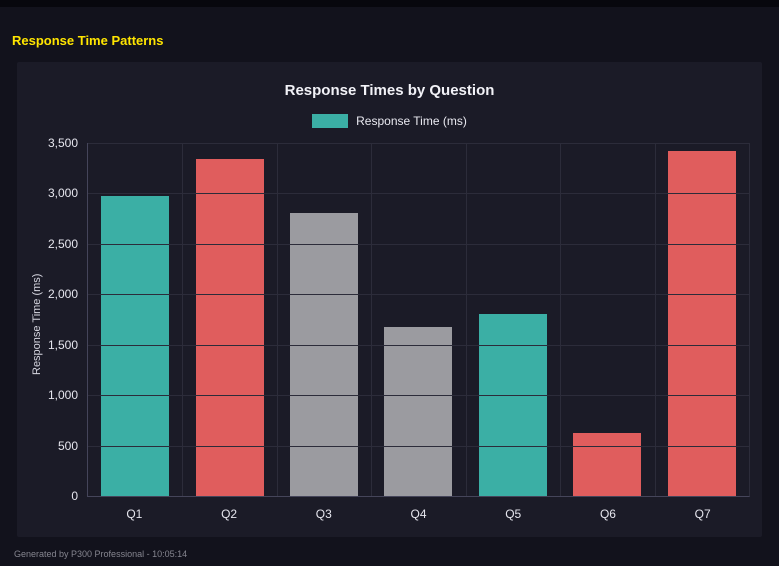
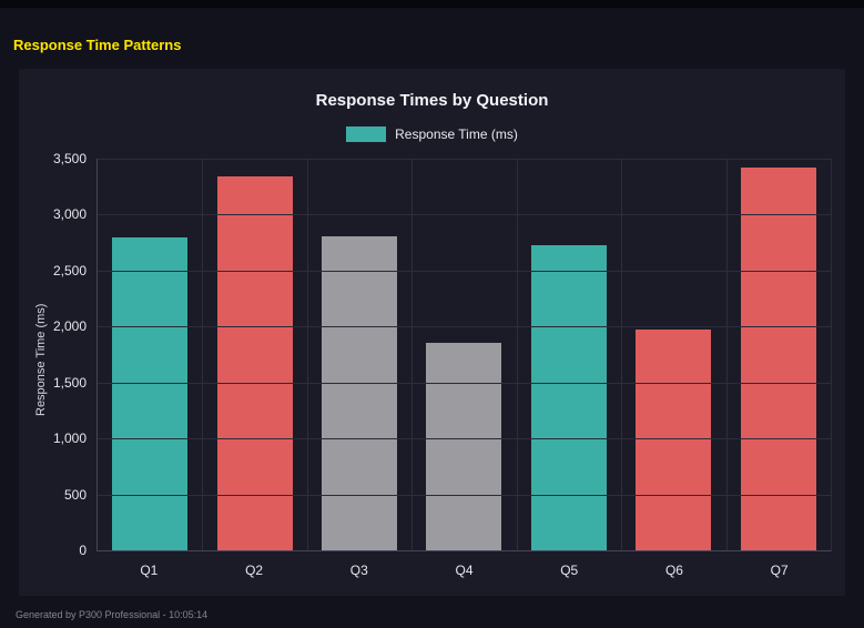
Q1: 2970 -> 2800
Q4: 1680 -> 1850
Q5: 1800 -> 2730
Q6: 620 -> 1970
